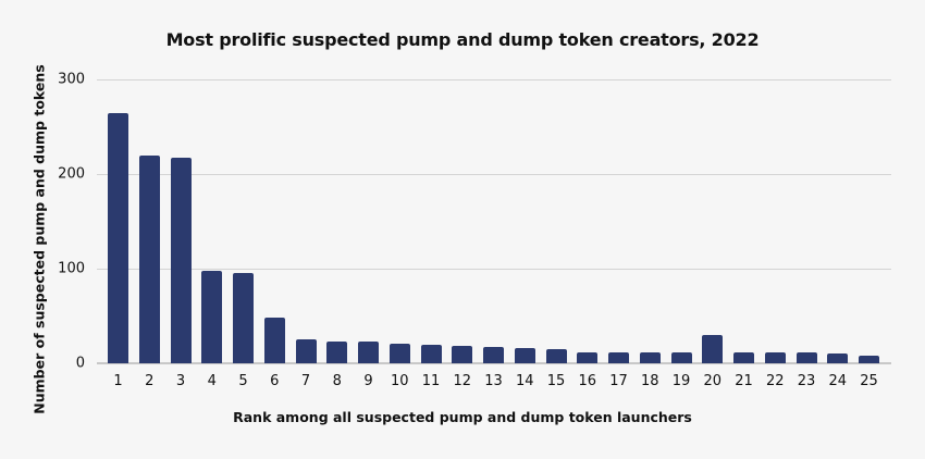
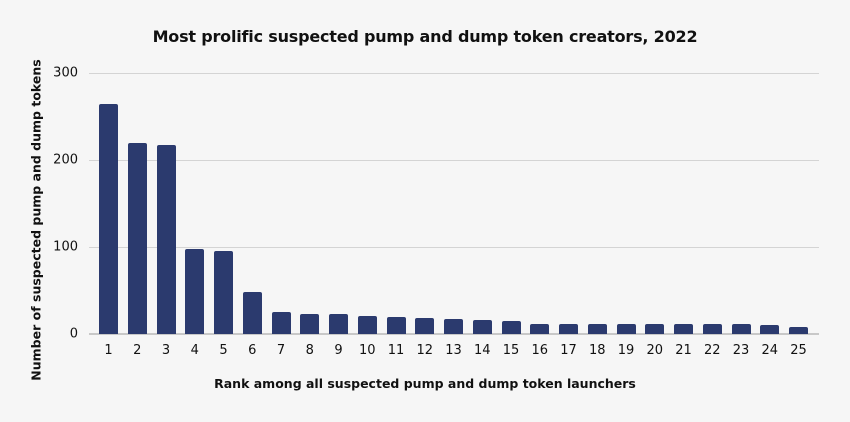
20: 30 -> 10
